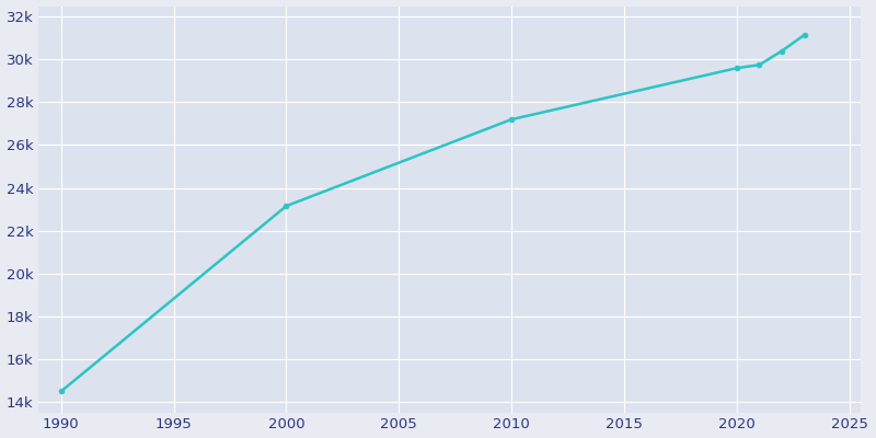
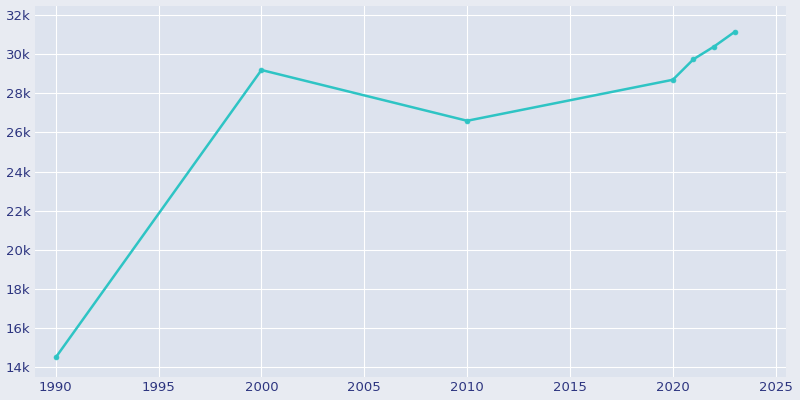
2000: 23.2k -> 29.2k
2010: 27.2k -> 26.6k
2020: 29.6k -> 28.7k
